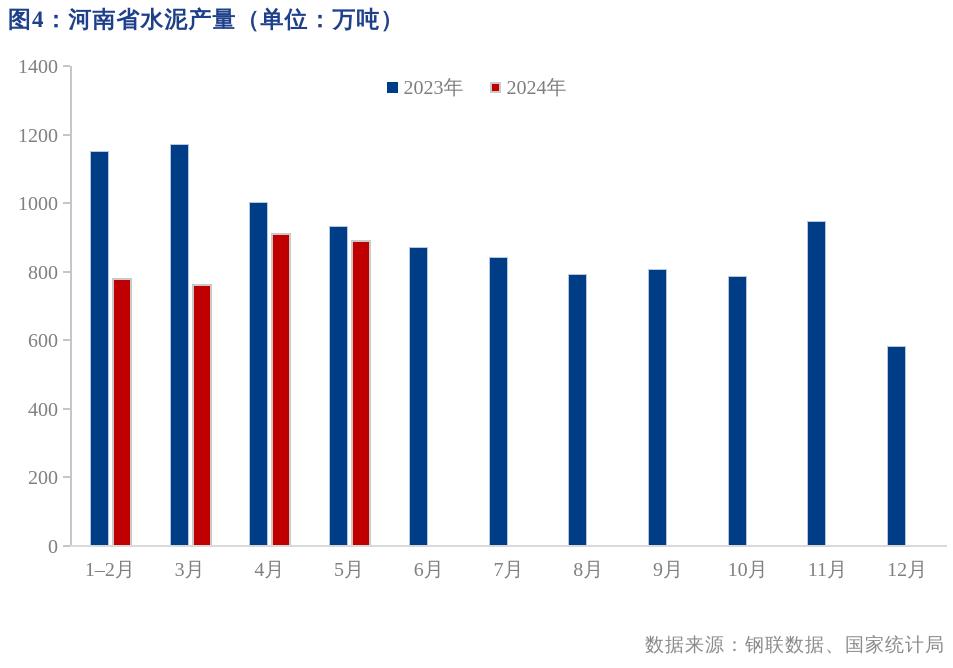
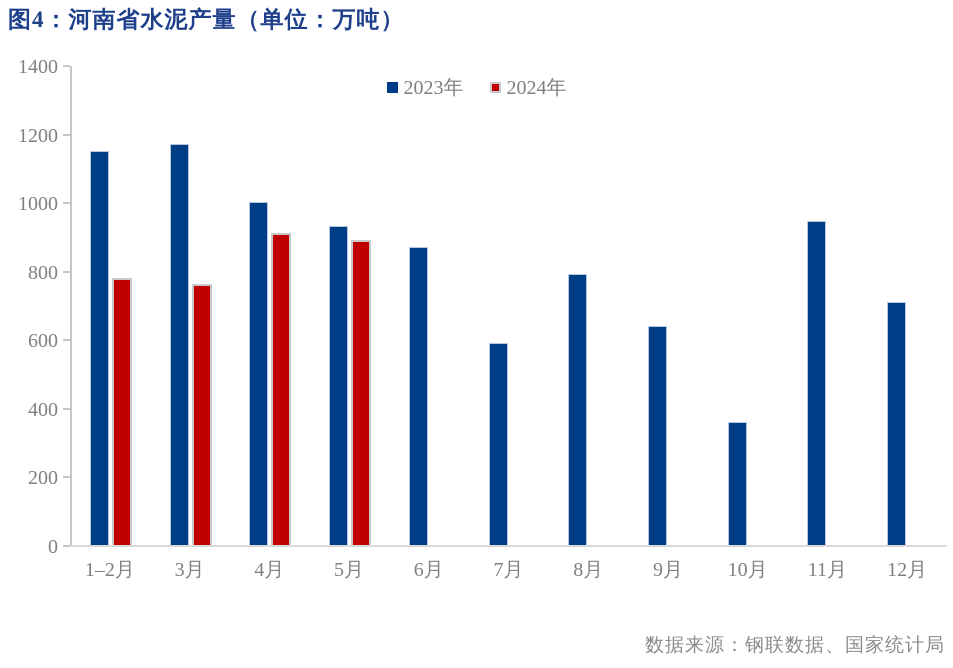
2023年/7月: 840 -> 590
2023年/9月: 800 -> 640
2023年/10月: 780 -> 360
2023年/12月: 580 -> 710
